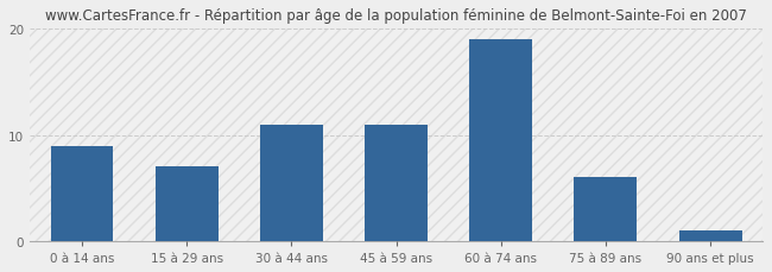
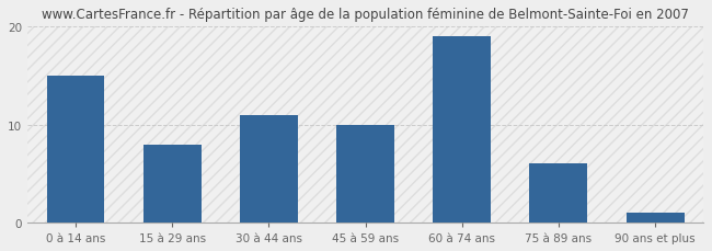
0 à 14 ans: 9 -> 15
15 à 29 ans: 7 -> 8
45 à 59 ans: 11 -> 10
